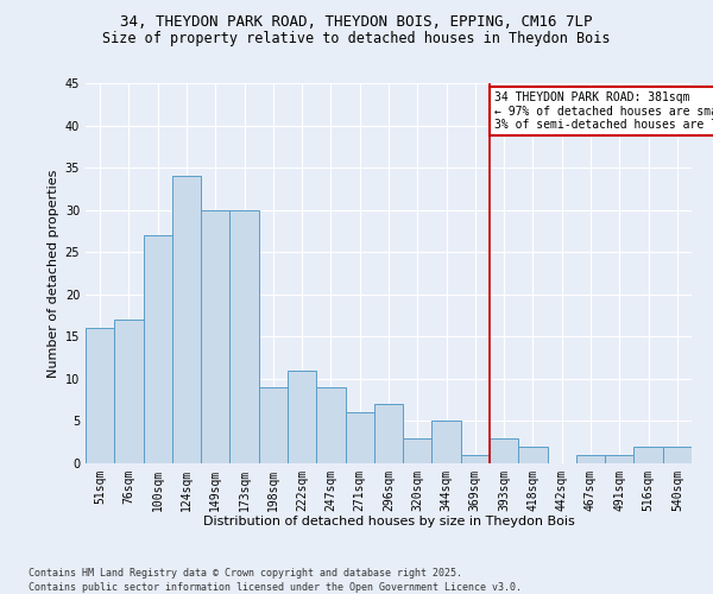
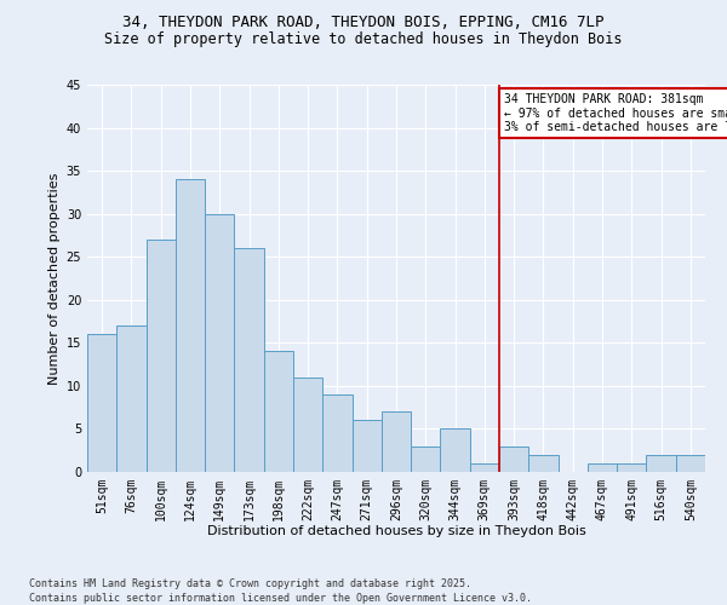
173sqm: 30 -> 26
198sqm: 9 -> 14
